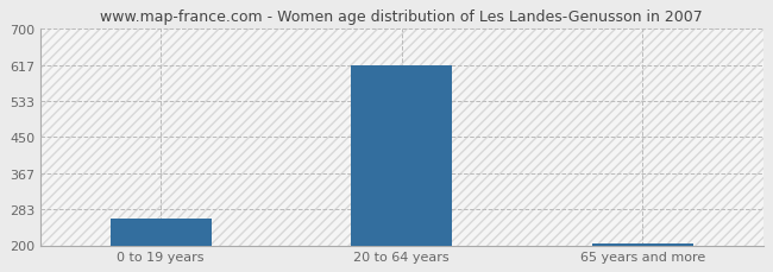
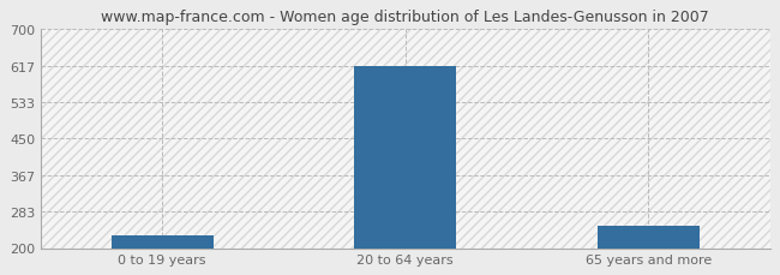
0 to 19 years: 262 -> 230
65 years and more: 205 -> 250
